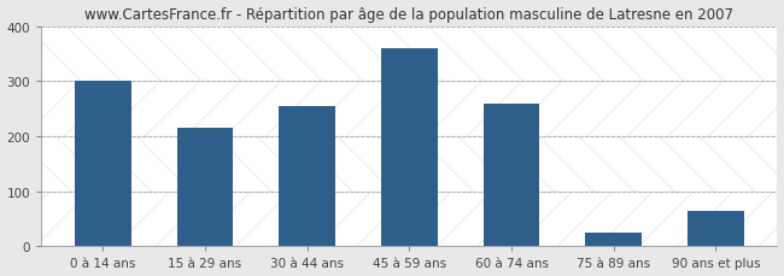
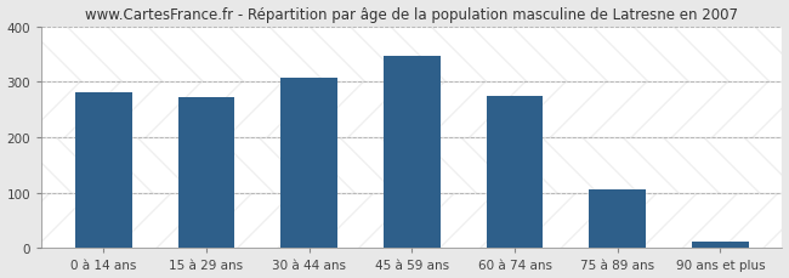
0 à 14 ans: 300 -> 280
15 à 29 ans: 215 -> 272
30 à 44 ans: 255 -> 308
45 à 59 ans: 360 -> 347
60 à 74 ans: 260 -> 275
75 à 89 ans: 25 -> 105
90 ans et plus: 65 -> 12
